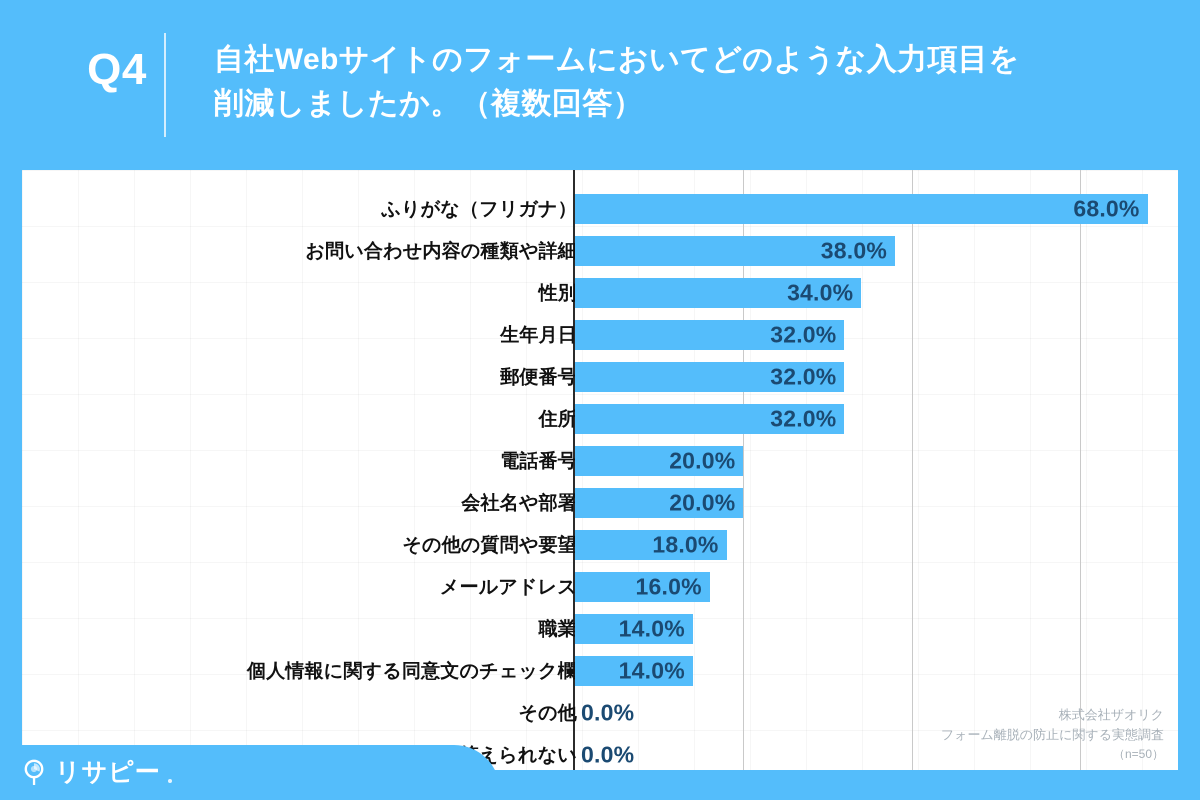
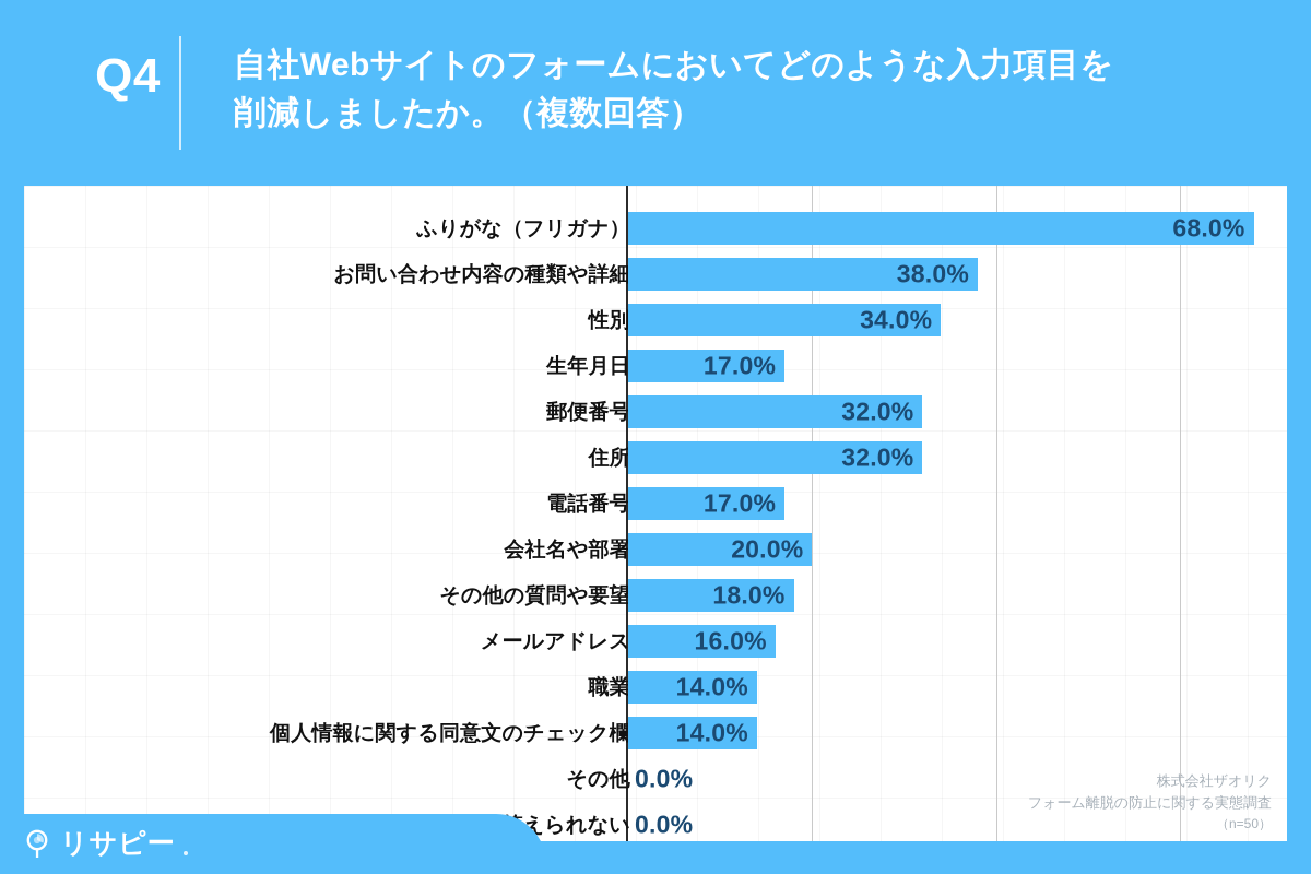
生年月日: 32.0% -> 17.0%
電話番号: 20.0% -> 17.0%
